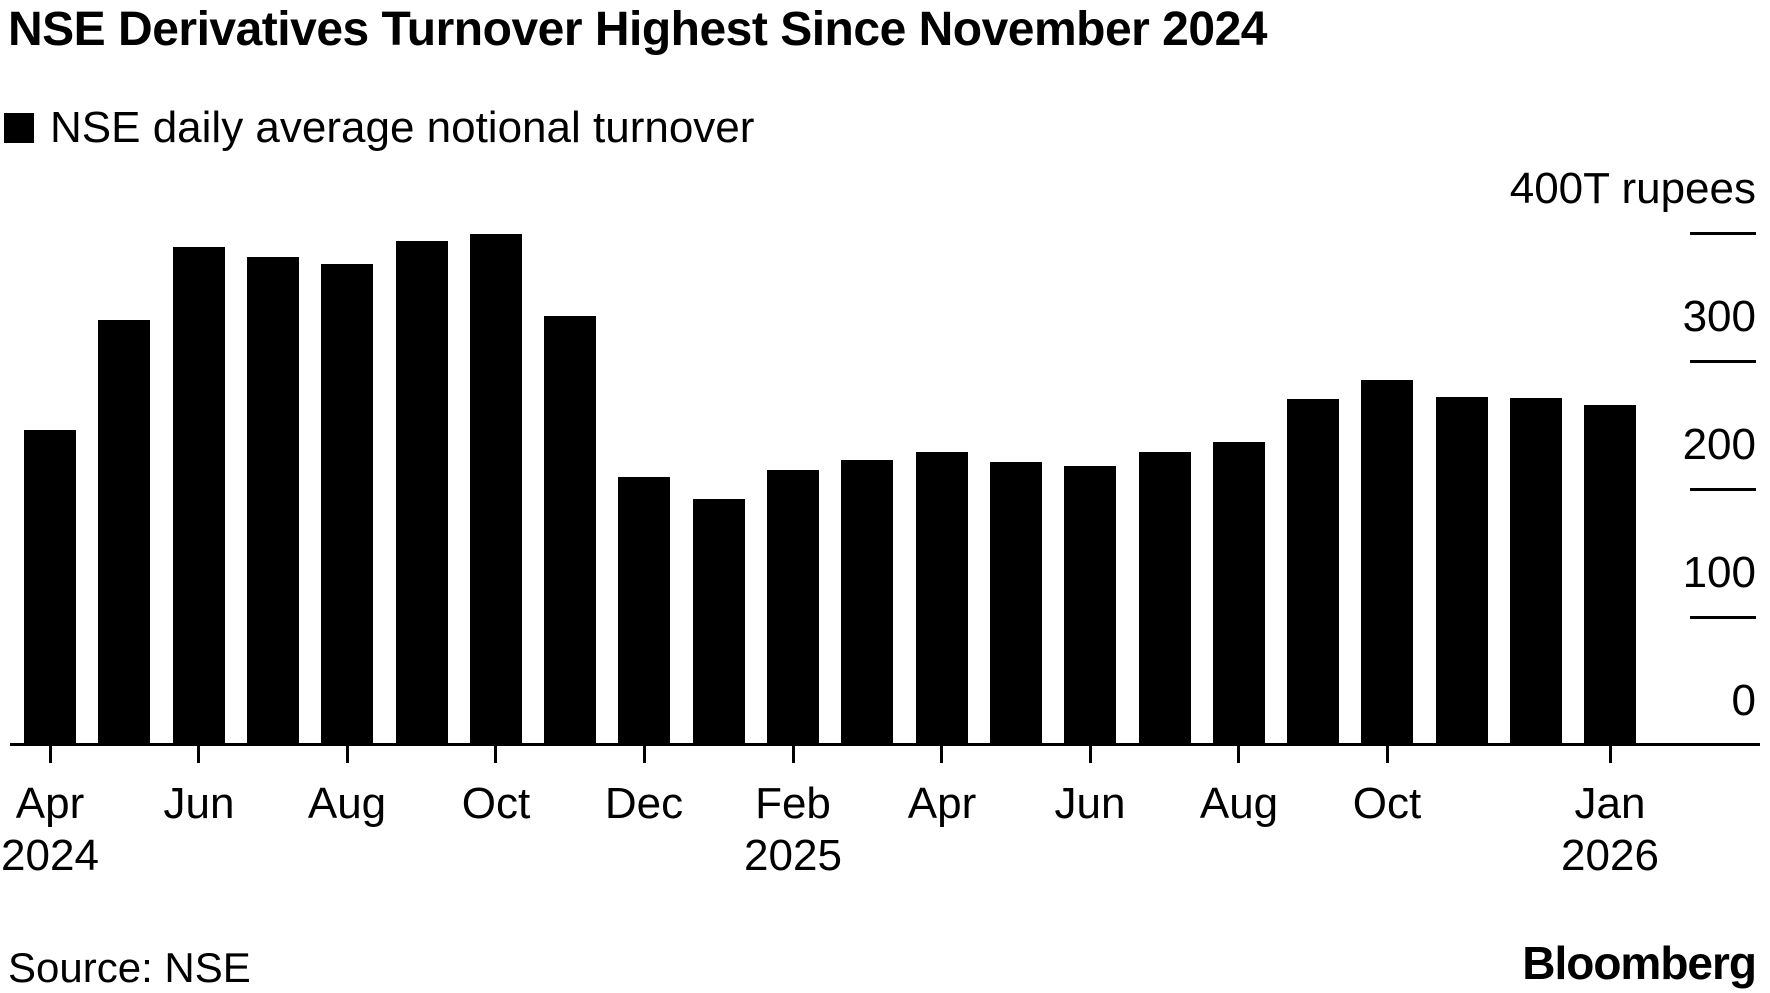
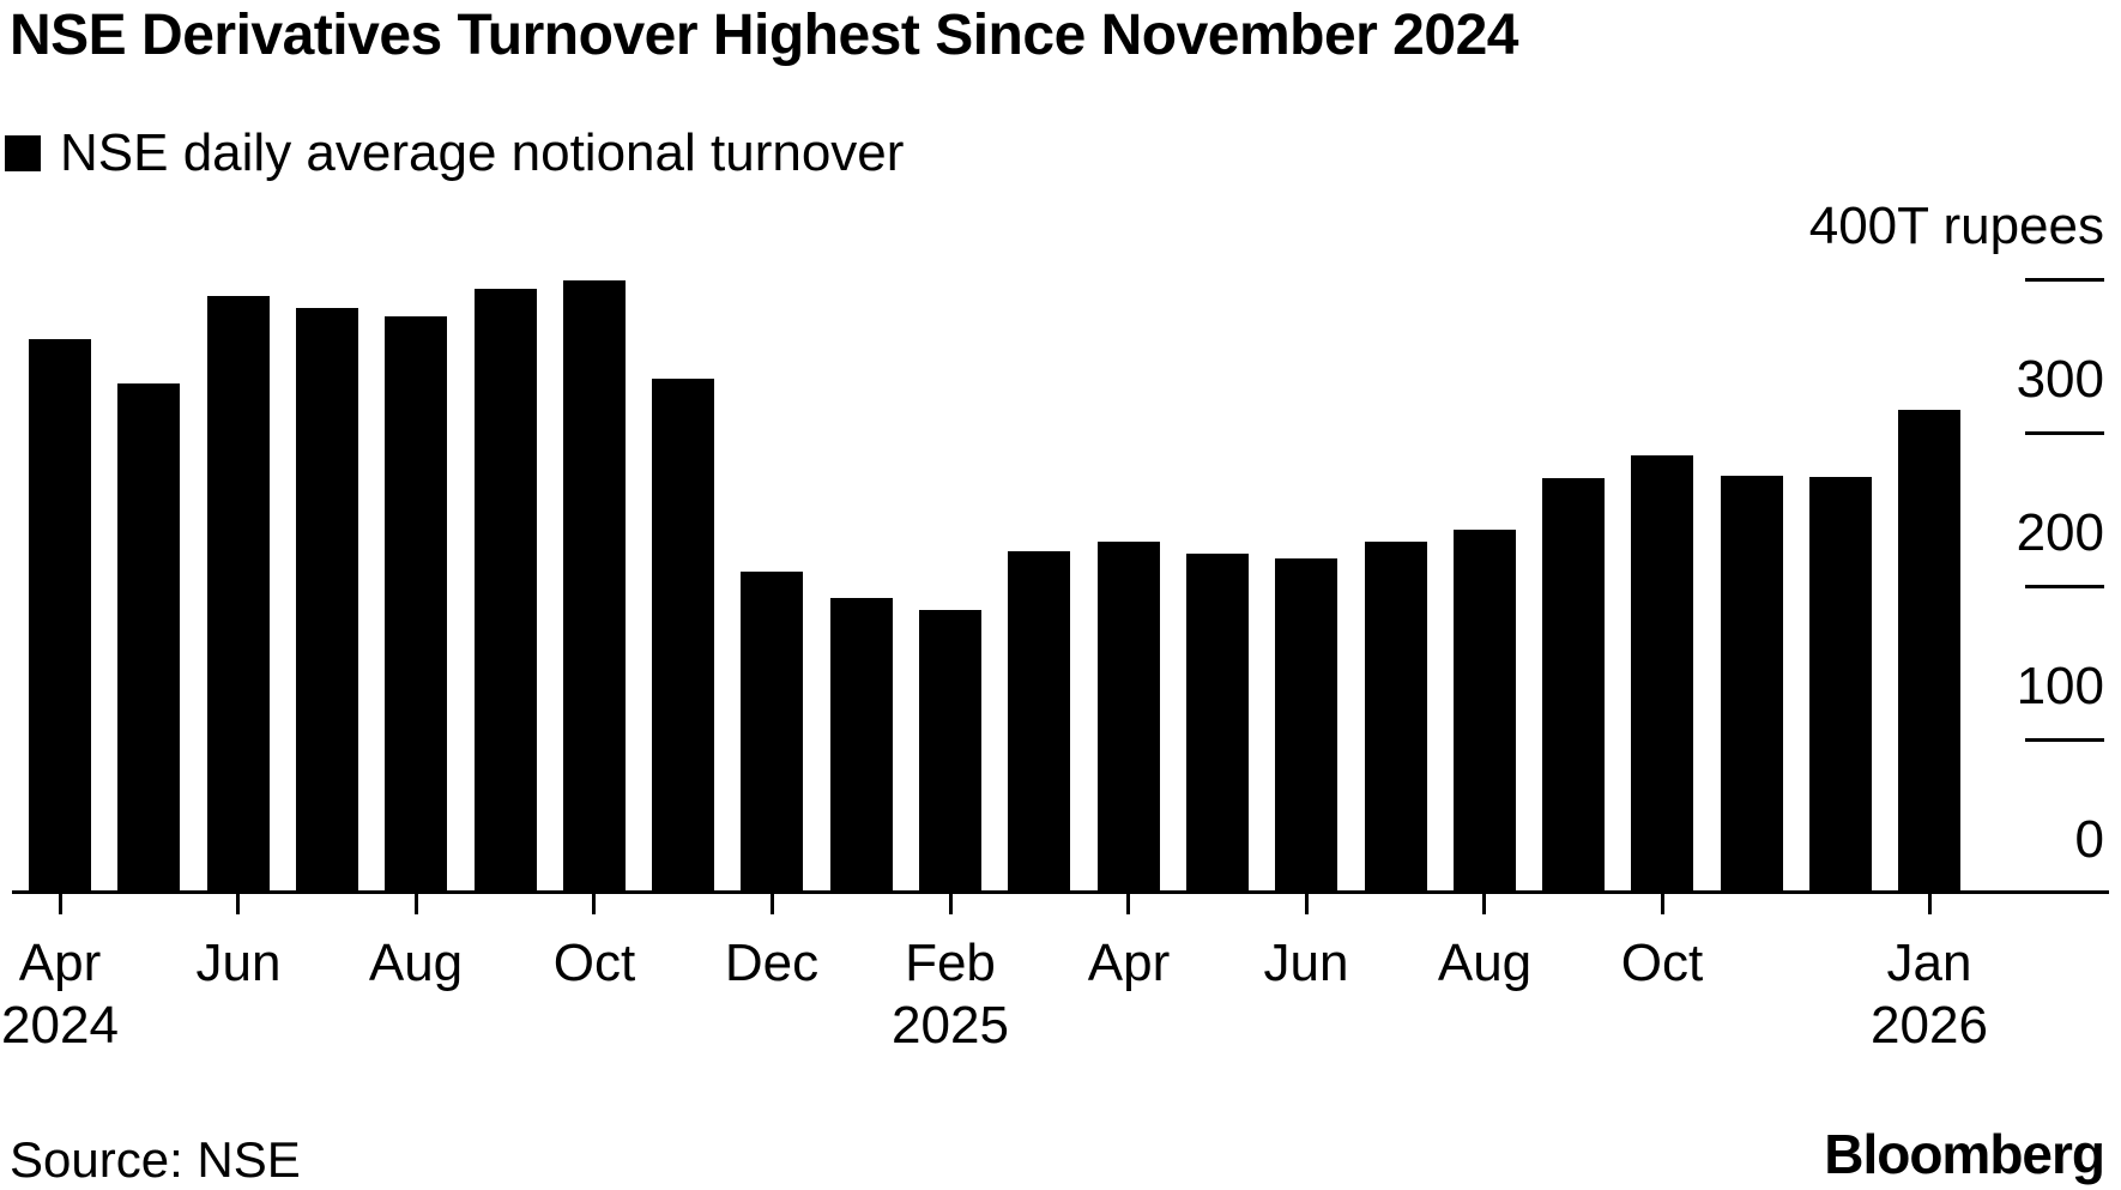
Apr 2024: 246 -> 361
Feb 2025: 215 -> 184
Jan 2026: 266 -> 315
